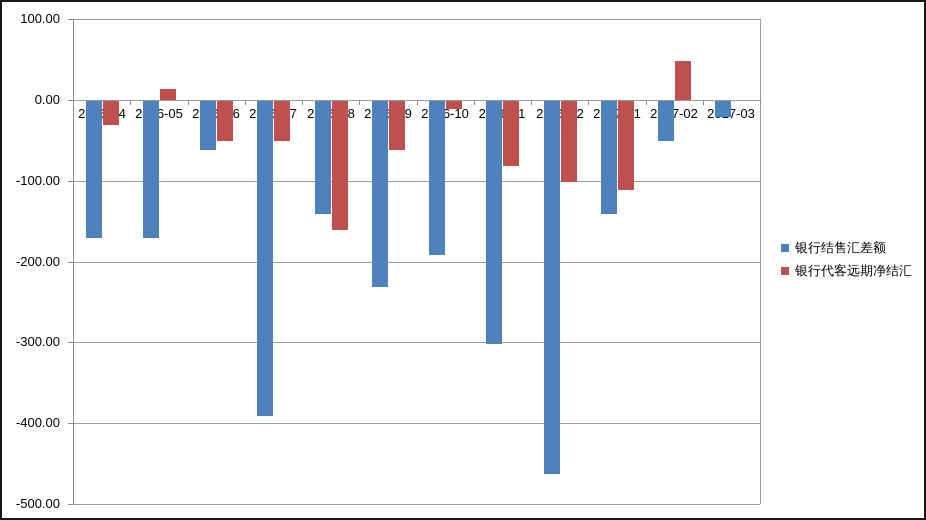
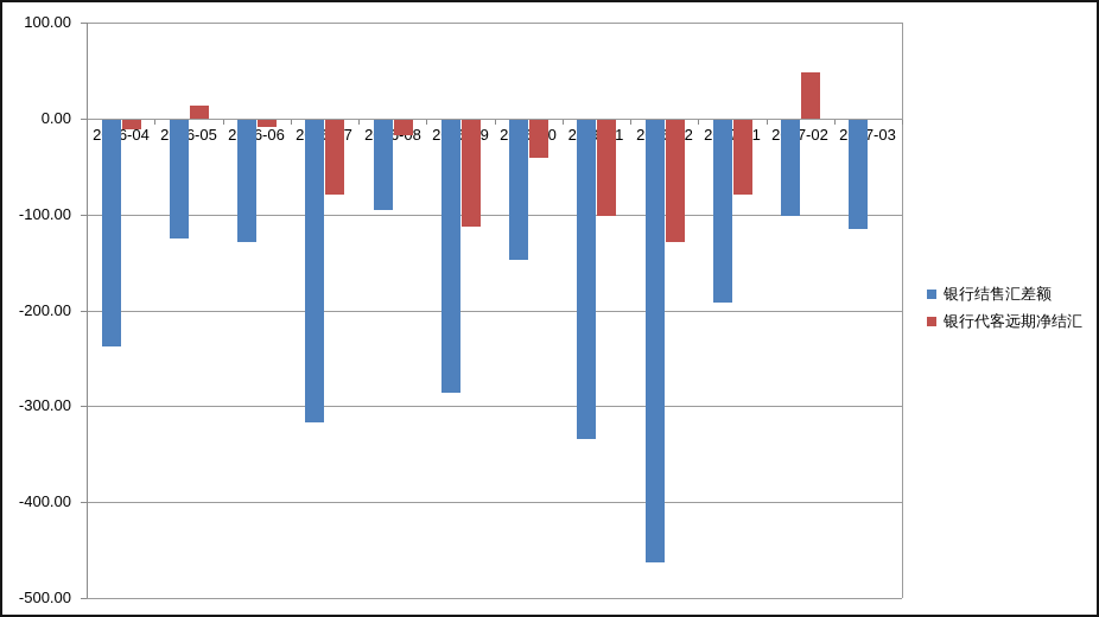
银行结售汇差额/2016-04: -170 -> -240
银行代客远期净结汇/2016-04: -30 -> -10
银行结售汇差额/2016-05: -170 -> -120
银行结售汇差额/2016-06: -60 -> -130
银行代客远期净结汇/2016-06: -50 -> -10
银行结售汇差额/2016-07: -390 -> -320
银行代客远期净结汇/2016-07: -50 -> -80
银行结售汇差额/2016-08: -140 -> -90
银行代客远期净结汇/2016-08: -160 -> -20
银行结售汇差额/2016-09: -230 -> -280
银行代客远期净结汇/2016-09: -60 -> -110
银行结售汇差额/2016-10: -190 -> -150
银行代客远期净结汇/2016-10: -10 -> -40
银行结售汇差额/2016-11: -300 -> -330
银行代客远期净结汇/2016-11: -80 -> -100
银行代客远期净结汇/2016-12: -100 -> -130
银行结售汇差额/2017-01: -140 -> -190
银行代客远期净结汇/2017-01: -110 -> -80
银行结售汇差额/2017-02: -50 -> -100
银行结售汇差额/2017-03: -20 -> -110
